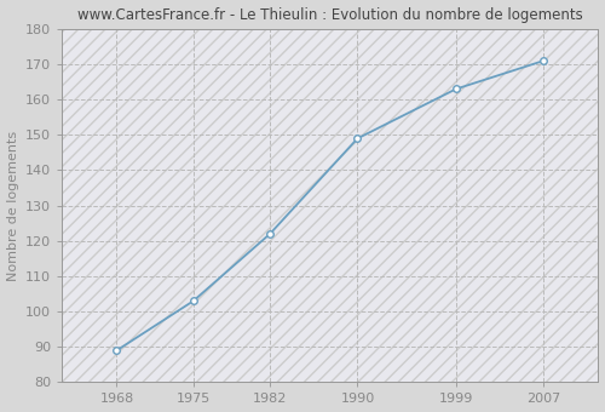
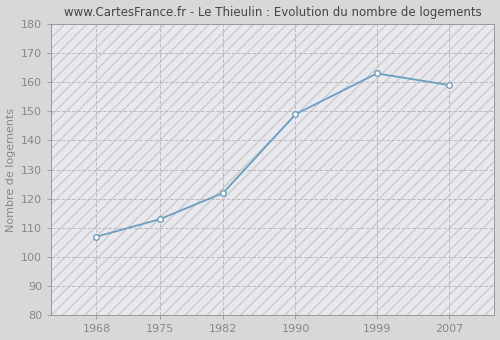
1968: 89 -> 107
1975: 103 -> 113
2007: 171 -> 159
